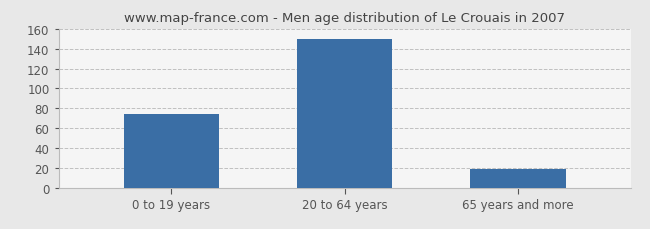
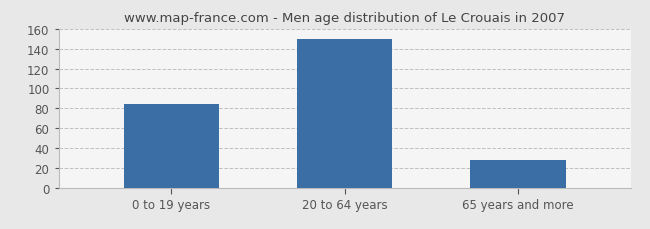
0 to 19 years: 74 -> 84
65 years and more: 19 -> 28
